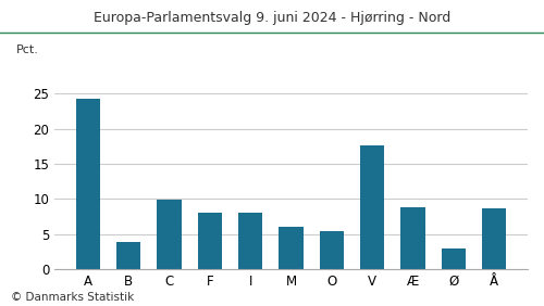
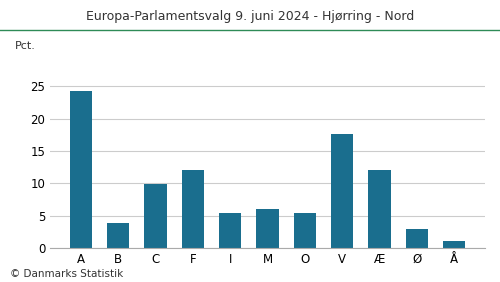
F: 8.0 -> 12.1
I: 8.0 -> 5.5
Æ: 8.8 -> 12.1
Å: 8.6 -> 1.1
